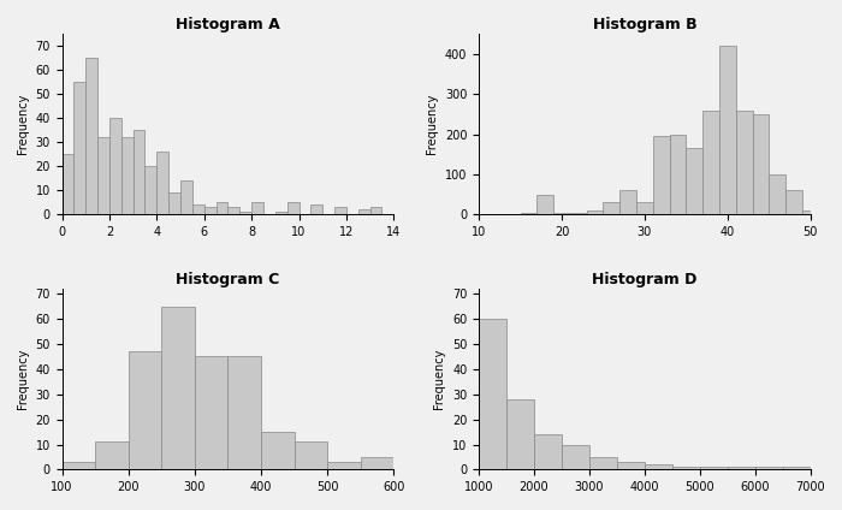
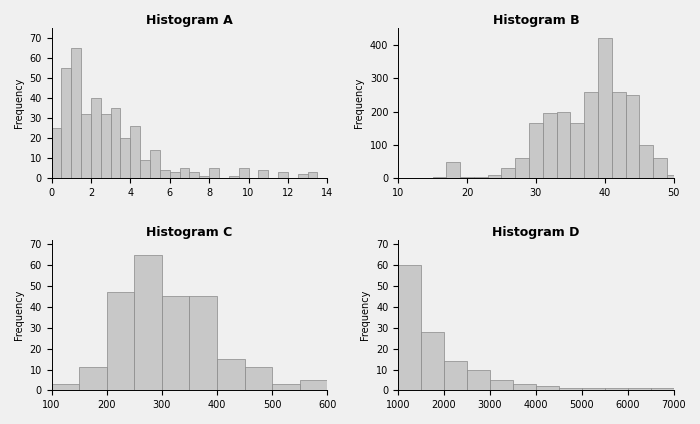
Histogram B/30: 30 -> 165
